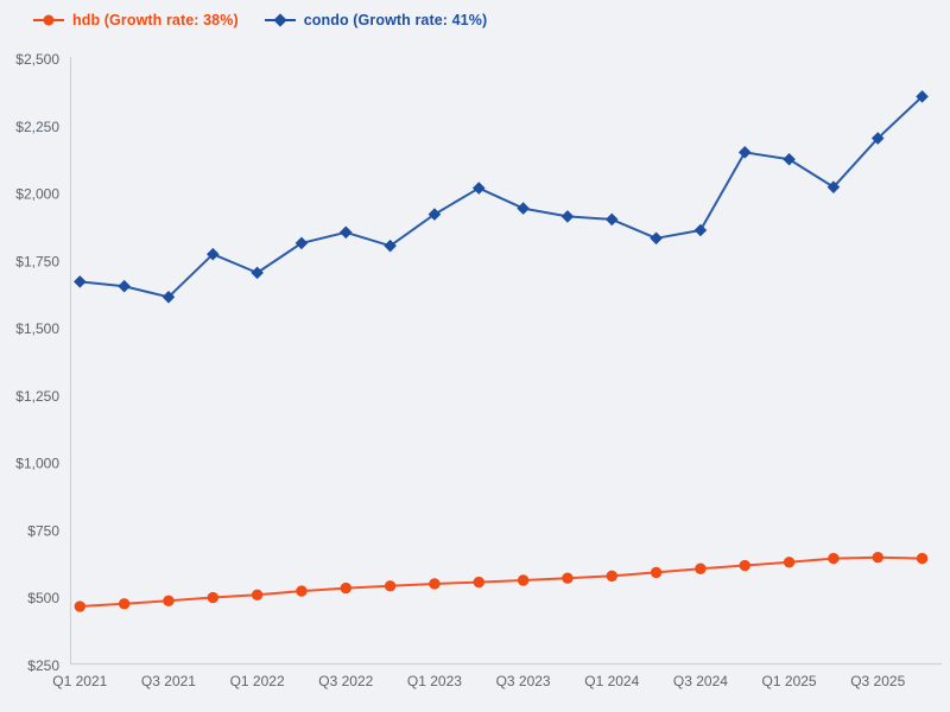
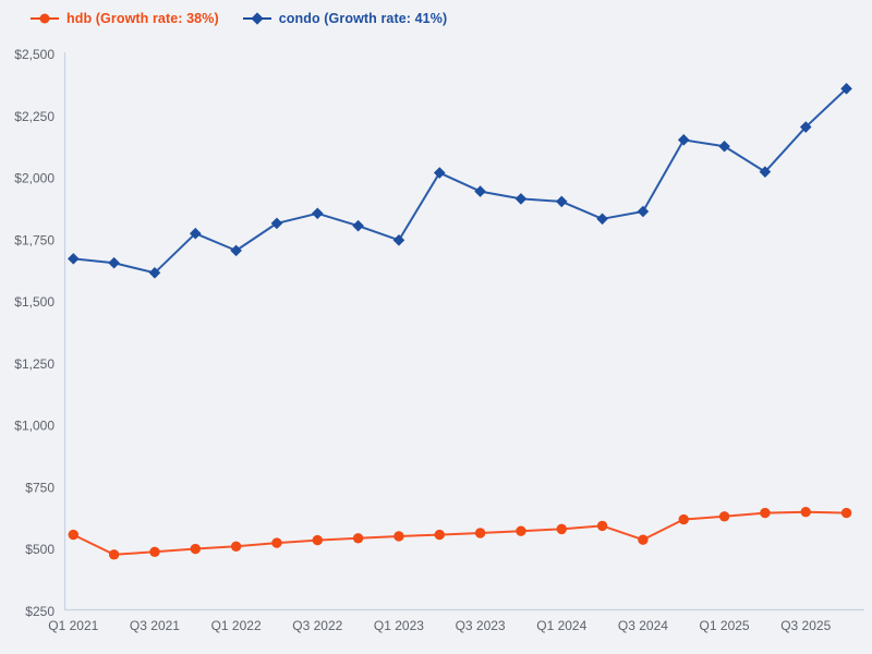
hdb (Growth rate: 38%)/Q1 2021: $470 -> $560
condo (Growth rate: 41%)/Q1 2023: $1920 -> $1750
hdb (Growth rate: 38%)/Q3 2024: $610 -> $540
